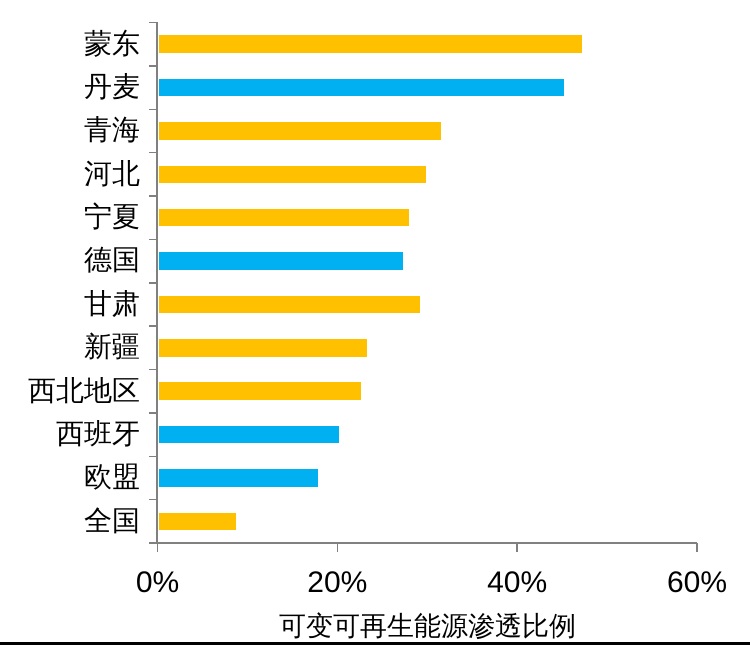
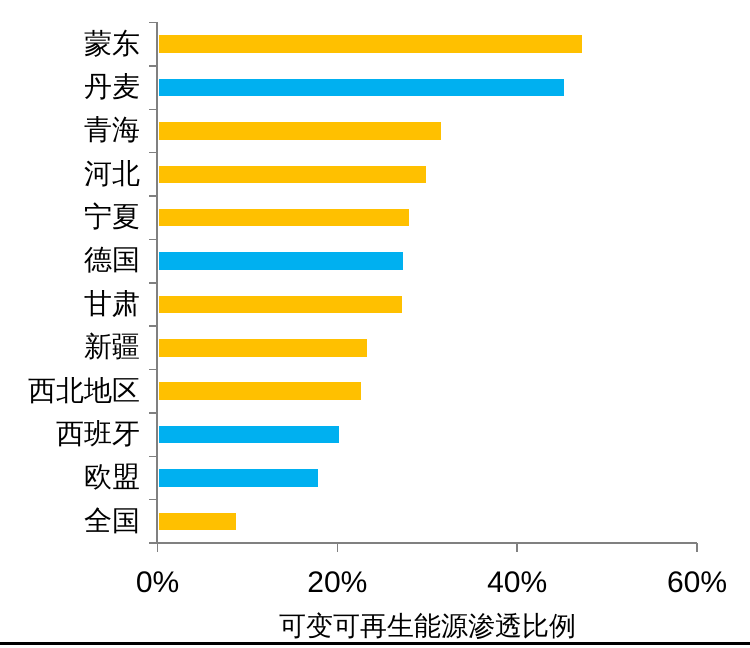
甘肃: 29% -> 27%
